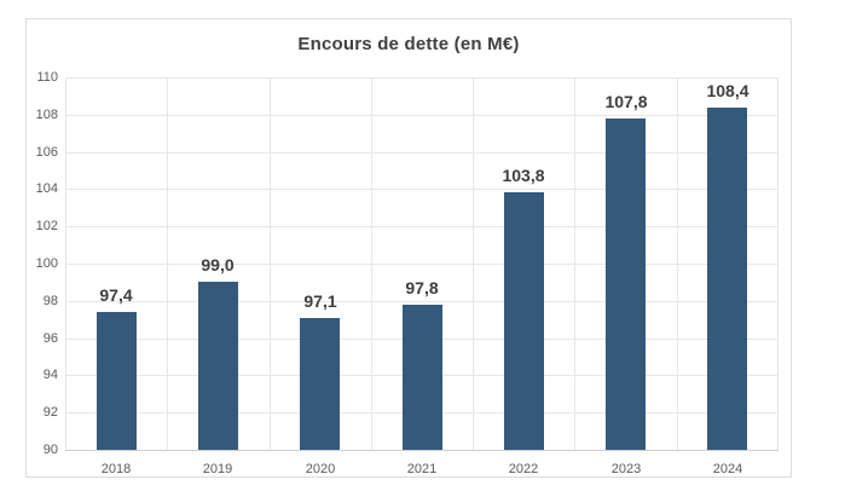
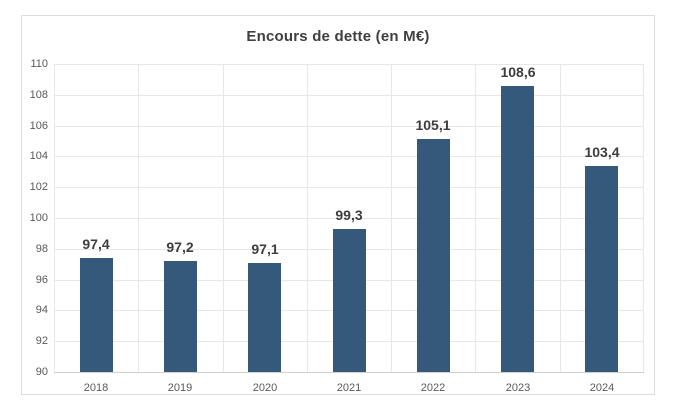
2019: 99,0 -> 97,2
2021: 97,8 -> 99,3
2022: 103,8 -> 105,1
2023: 107,8 -> 108,6
2024: 108,4 -> 103,4
